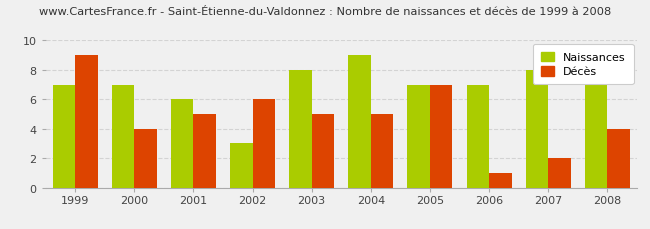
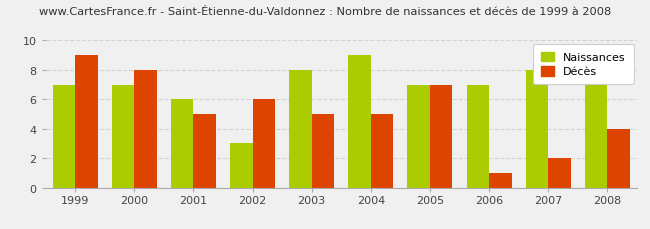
Décès/2000: 4 -> 8
